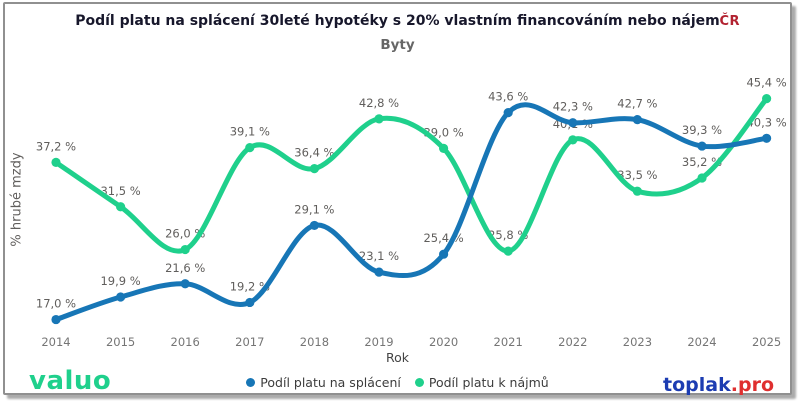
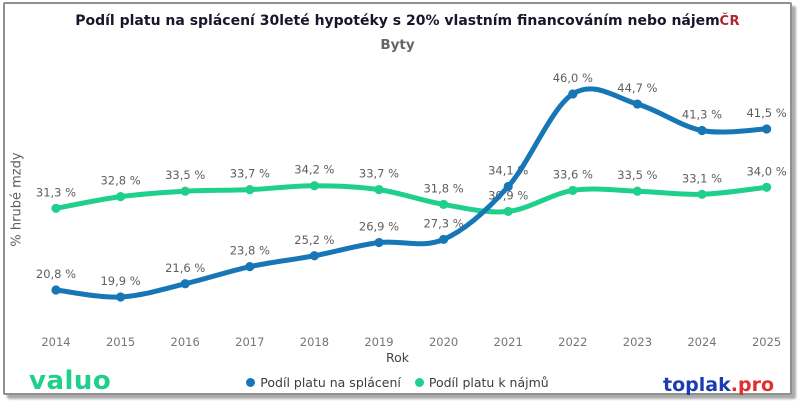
Podíl platu na splácení/2014: 17,0 -> 20,8
Podíl platu k nájmů/2014: 37,2 -> 31,3
Podíl platu k nájmů/2015: 31,5 -> 32,8
Podíl platu k nájmů/2016: 26,0 -> 33,5
Podíl platu na splácení/2017: 19,2 -> 23,8
Podíl platu k nájmů/2017: 39,1 -> 33,7
Podíl platu na splácení/2018: 29,1 -> 25,2
Podíl platu k nájmů/2018: 36,4 -> 34,2
Podíl platu na splácení/2019: 23,1 -> 26,9
Podíl platu k nájmů/2019: 42,8 -> 33,7
Podíl platu na splácení/2020: 25,4 -> 27,3
Podíl platu k nájmů/2020: 39,0 -> 31,8
Podíl platu na splácení/2021: 43,6 -> 34,1
Podíl platu k nájmů/2021: 25,8 -> 30,9
Podíl platu na splácení/2022: 42,3 -> 46,0
Podíl platu k nájmů/2022: 40,1 -> 33,6
Podíl platu na splácení/2023: 42,7 -> 44,7
Podíl platu na splácení/2024: 39,3 -> 41,3
Podíl platu k nájmů/2024: 35,2 -> 33,1
Podíl platu na splácení/2025: 40,3 -> 41,5
Podíl platu k nájmů/2025: 45,4 -> 34,0
